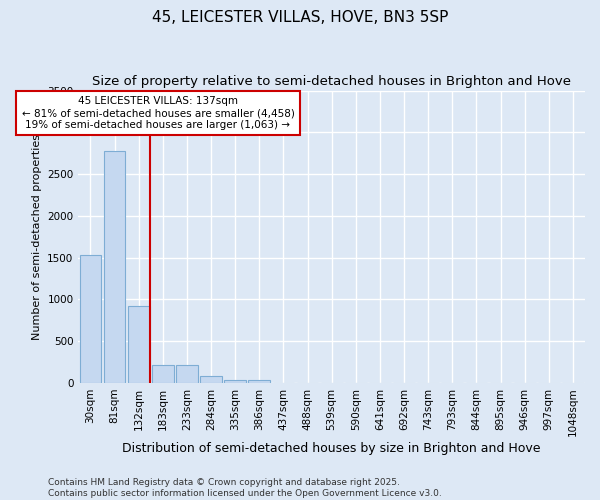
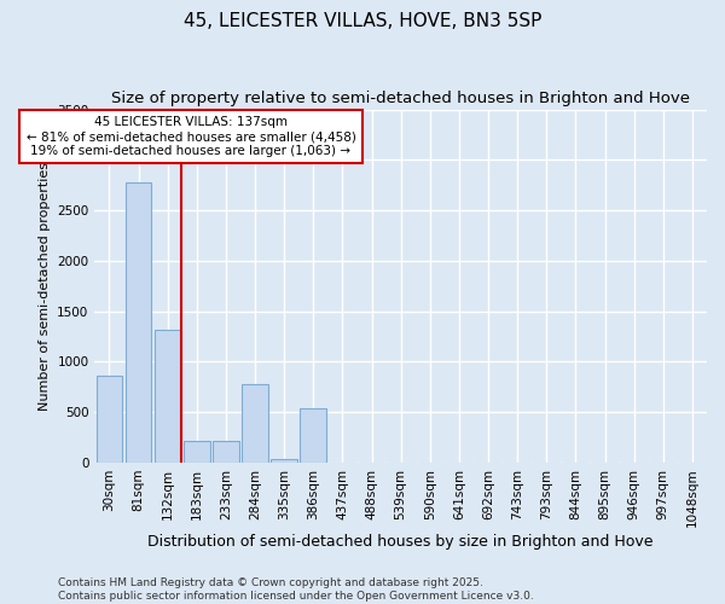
30sqm: 1530 -> 860
132sqm: 920 -> 1320
284sqm: 80 -> 780
386sqm: 30 -> 540
